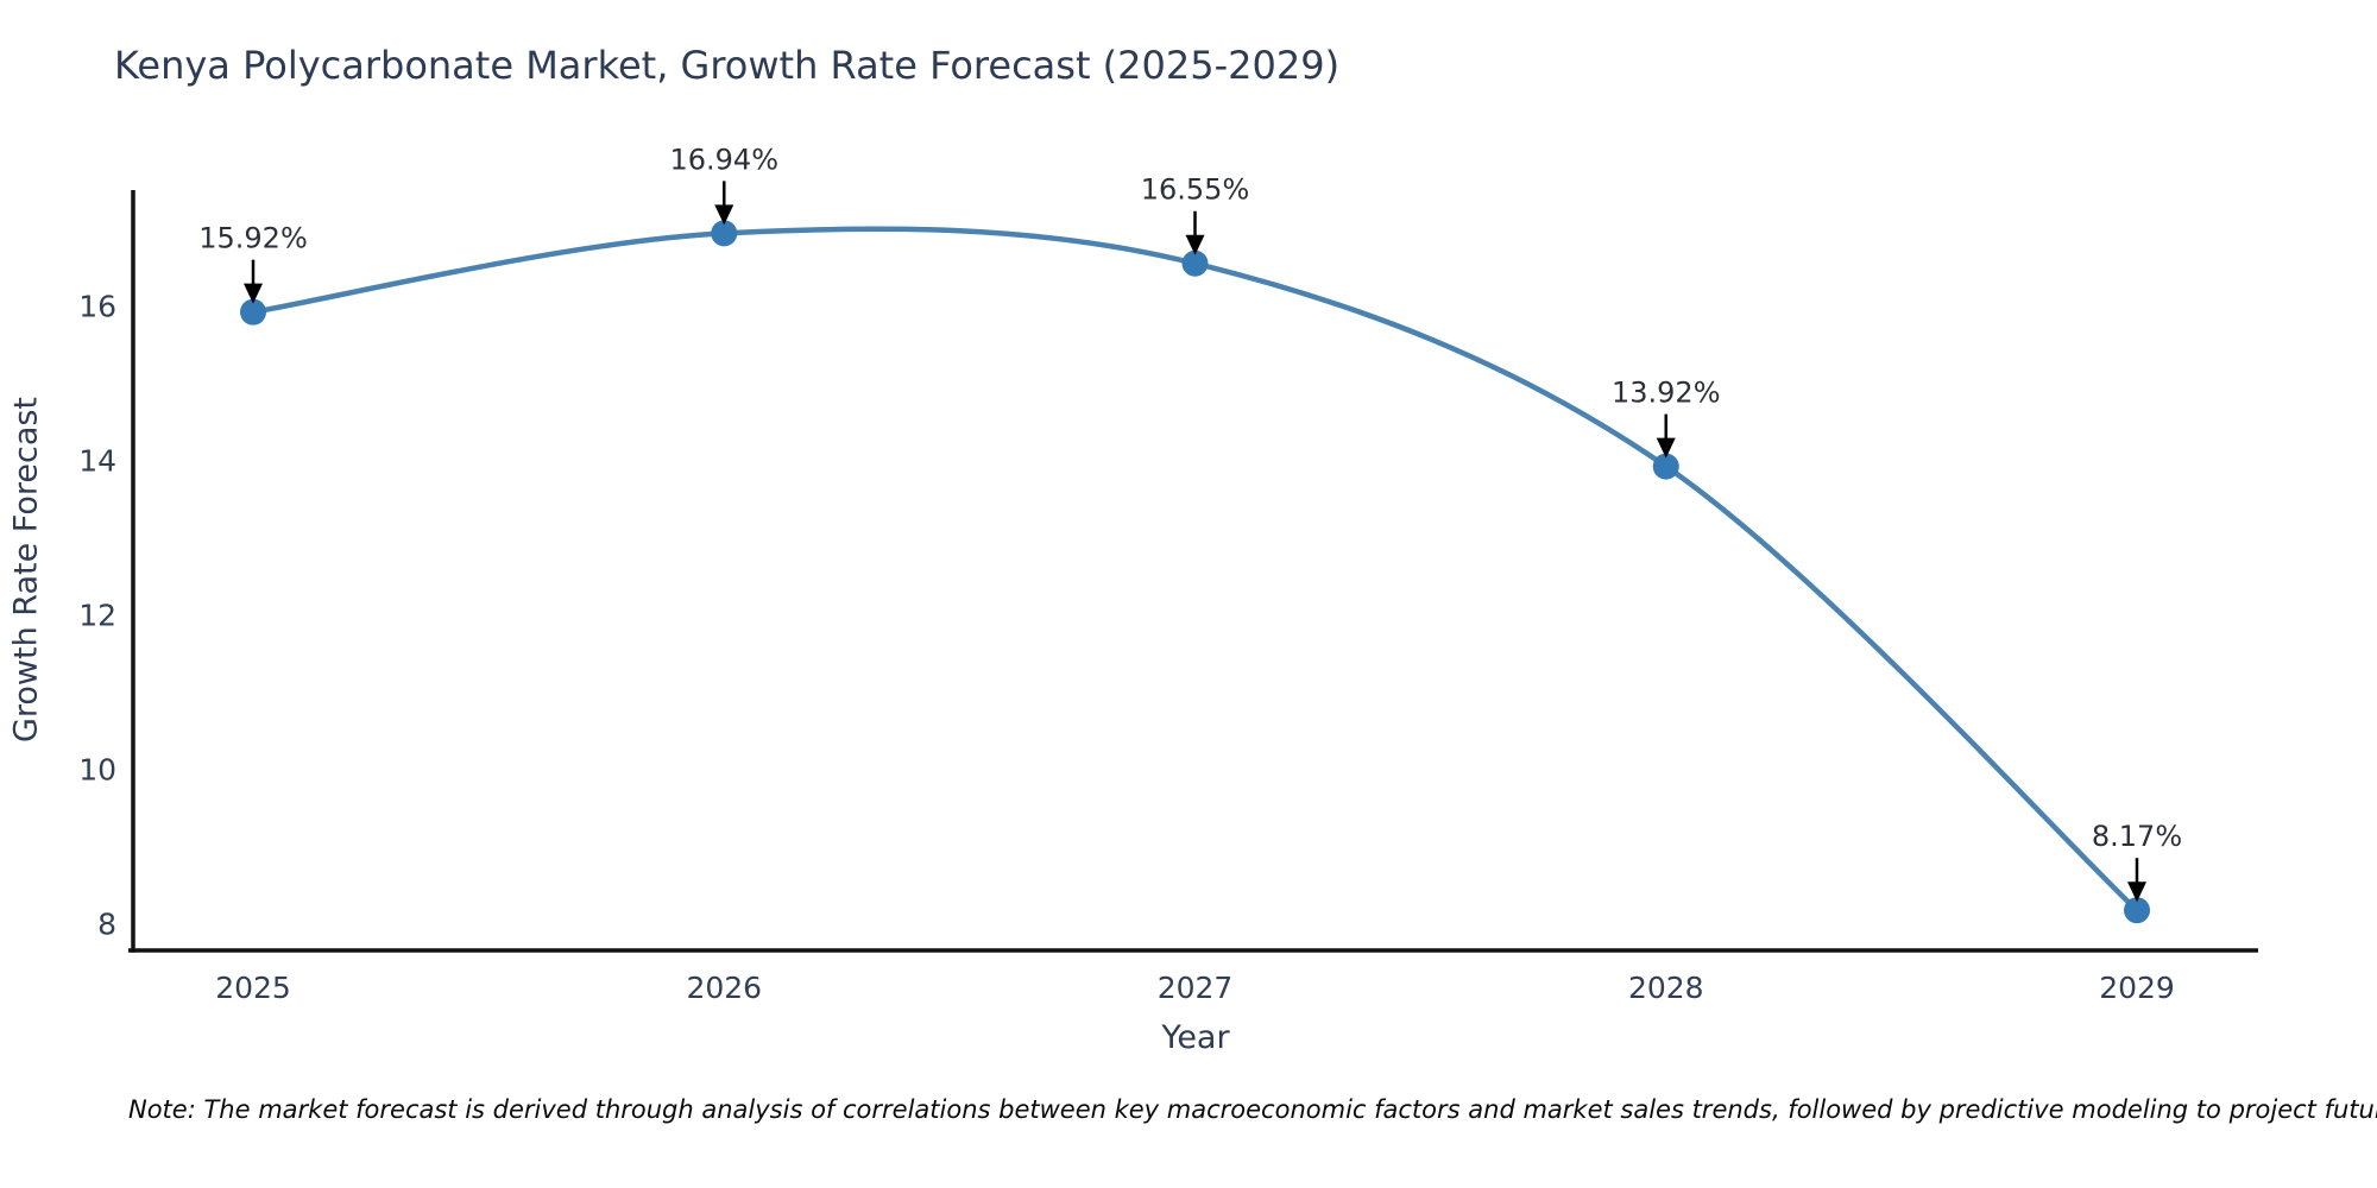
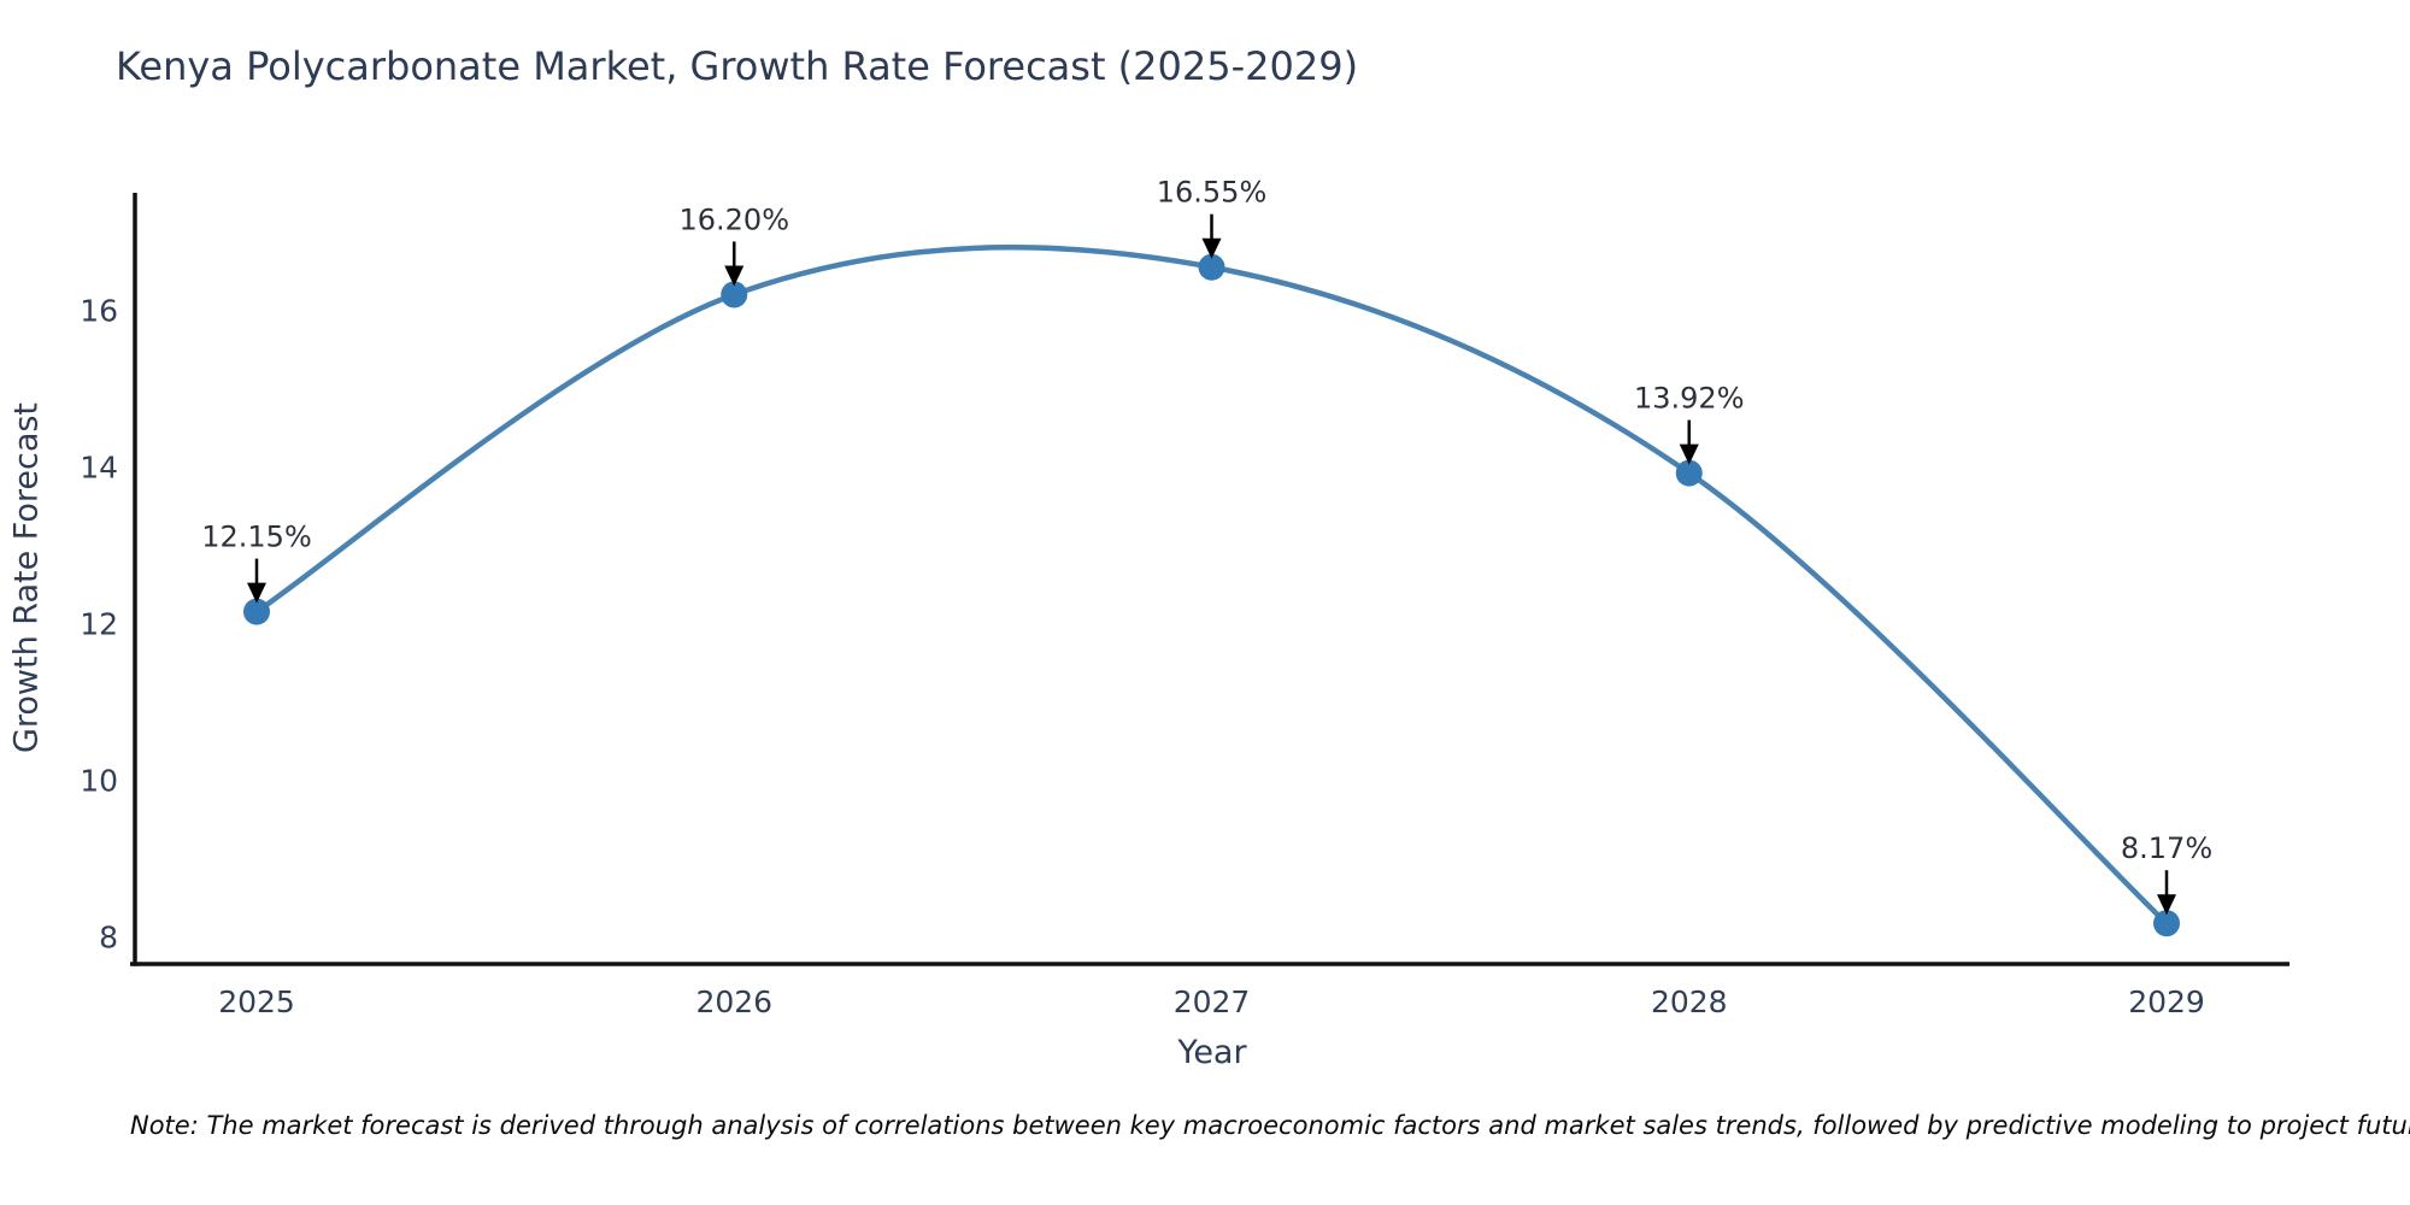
2025: 15.92% -> 12.15%
2026: 16.94% -> 16.20%
